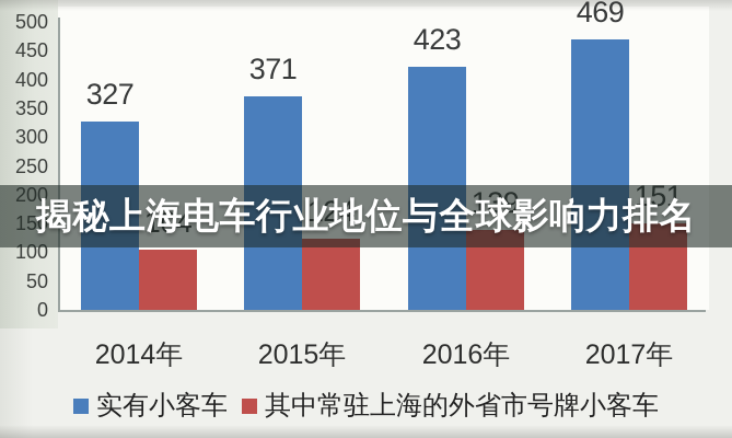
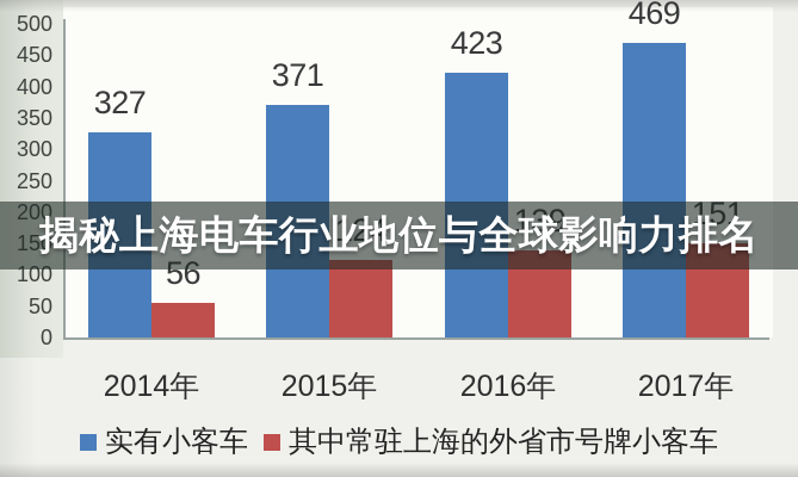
其中常驻上海的外省市号牌小客车/2014年: 104 -> 56
